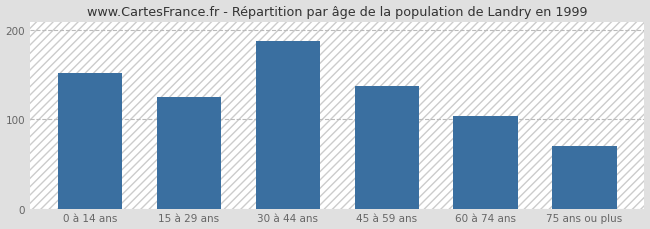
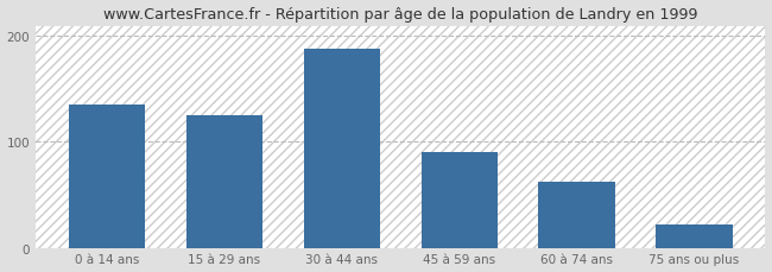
0 à 14 ans: 152 -> 135
45 à 59 ans: 138 -> 90
60 à 74 ans: 104 -> 62
75 ans ou plus: 70 -> 22
